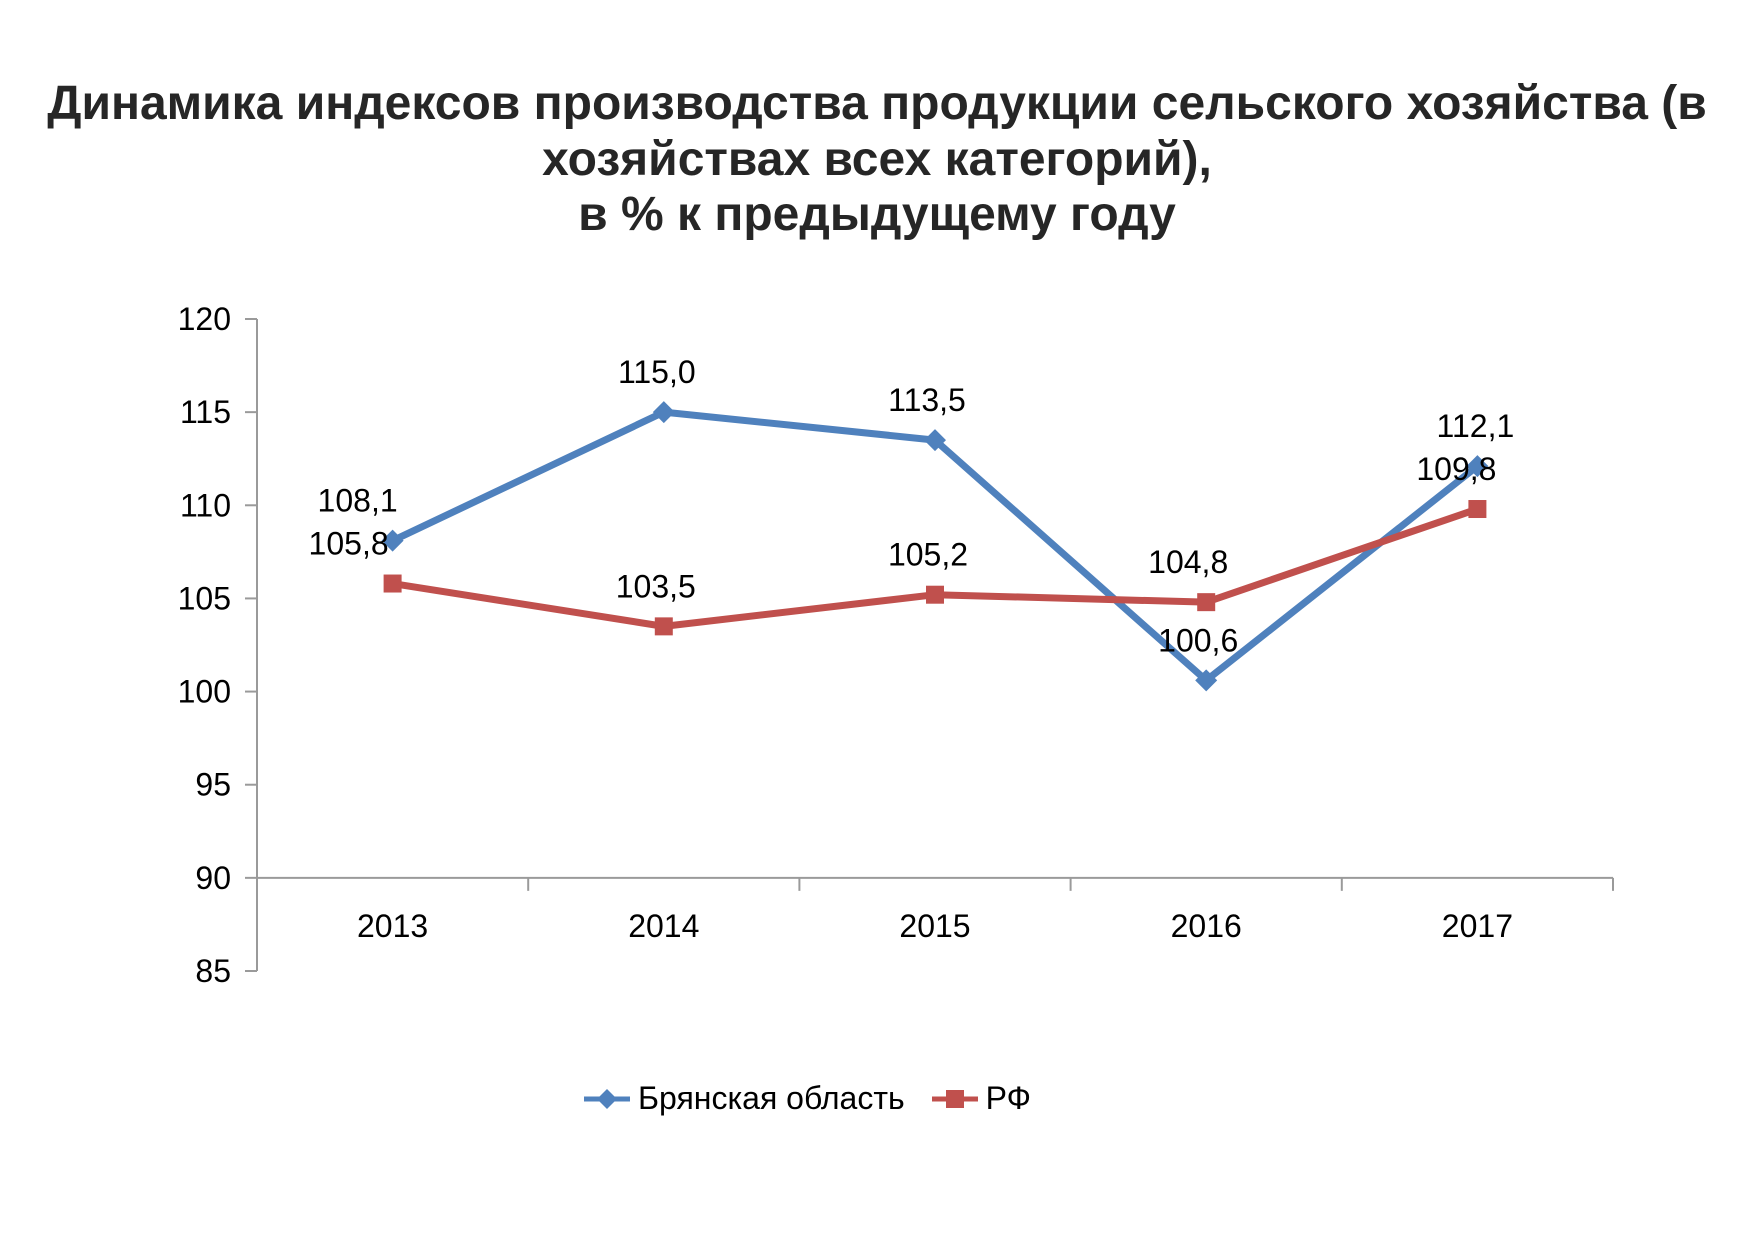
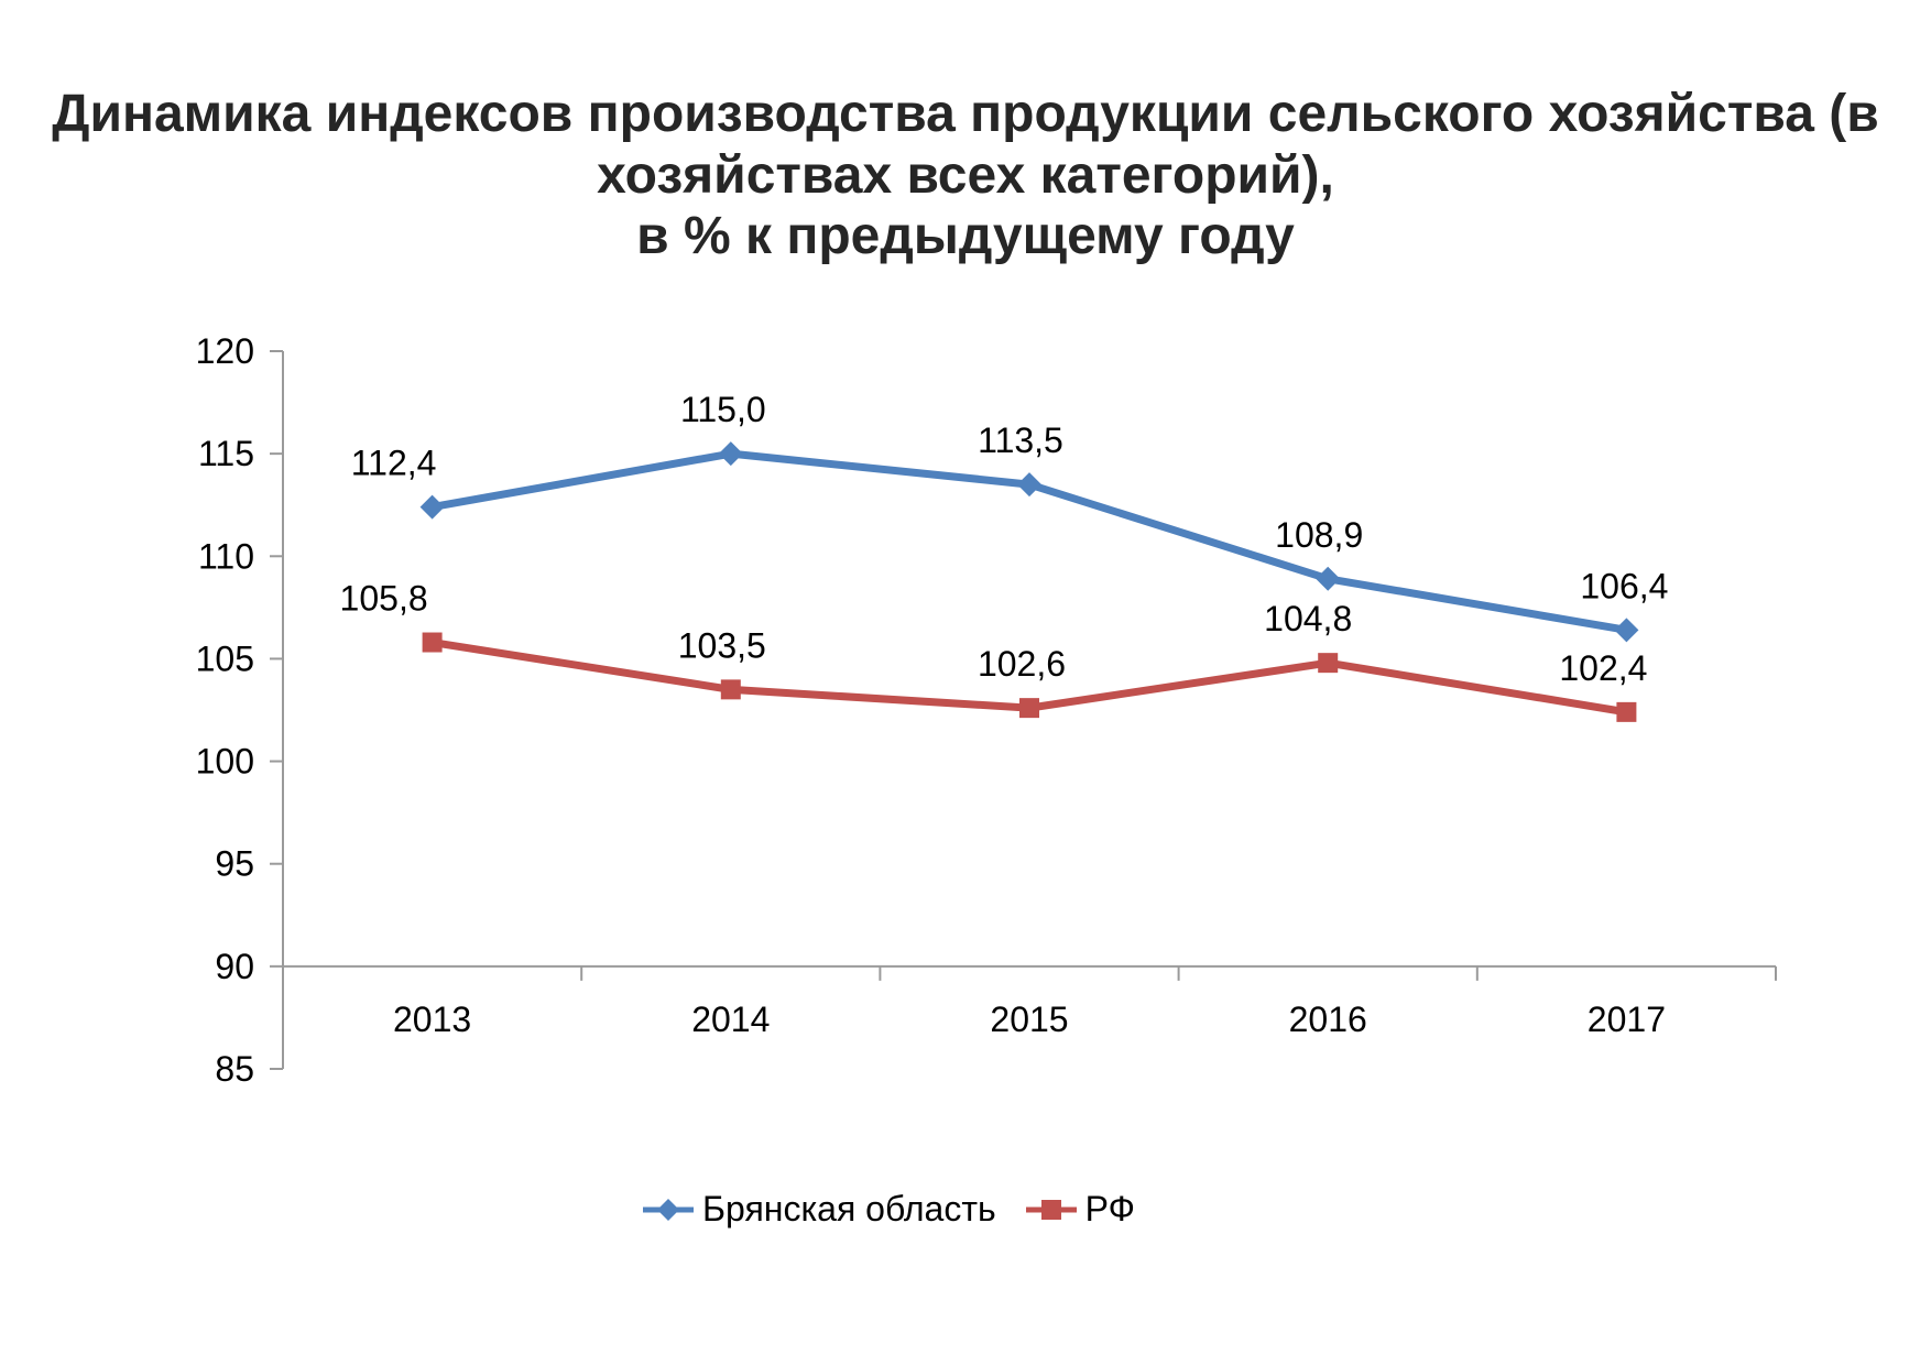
Брянская область/2013: 108,1 -> 112,4
РФ/2015: 105,2 -> 102,6
Брянская область/2016: 100,6 -> 108,9
Брянская область/2017: 112,1 -> 106,4
РФ/2017: 109,8 -> 102,4
